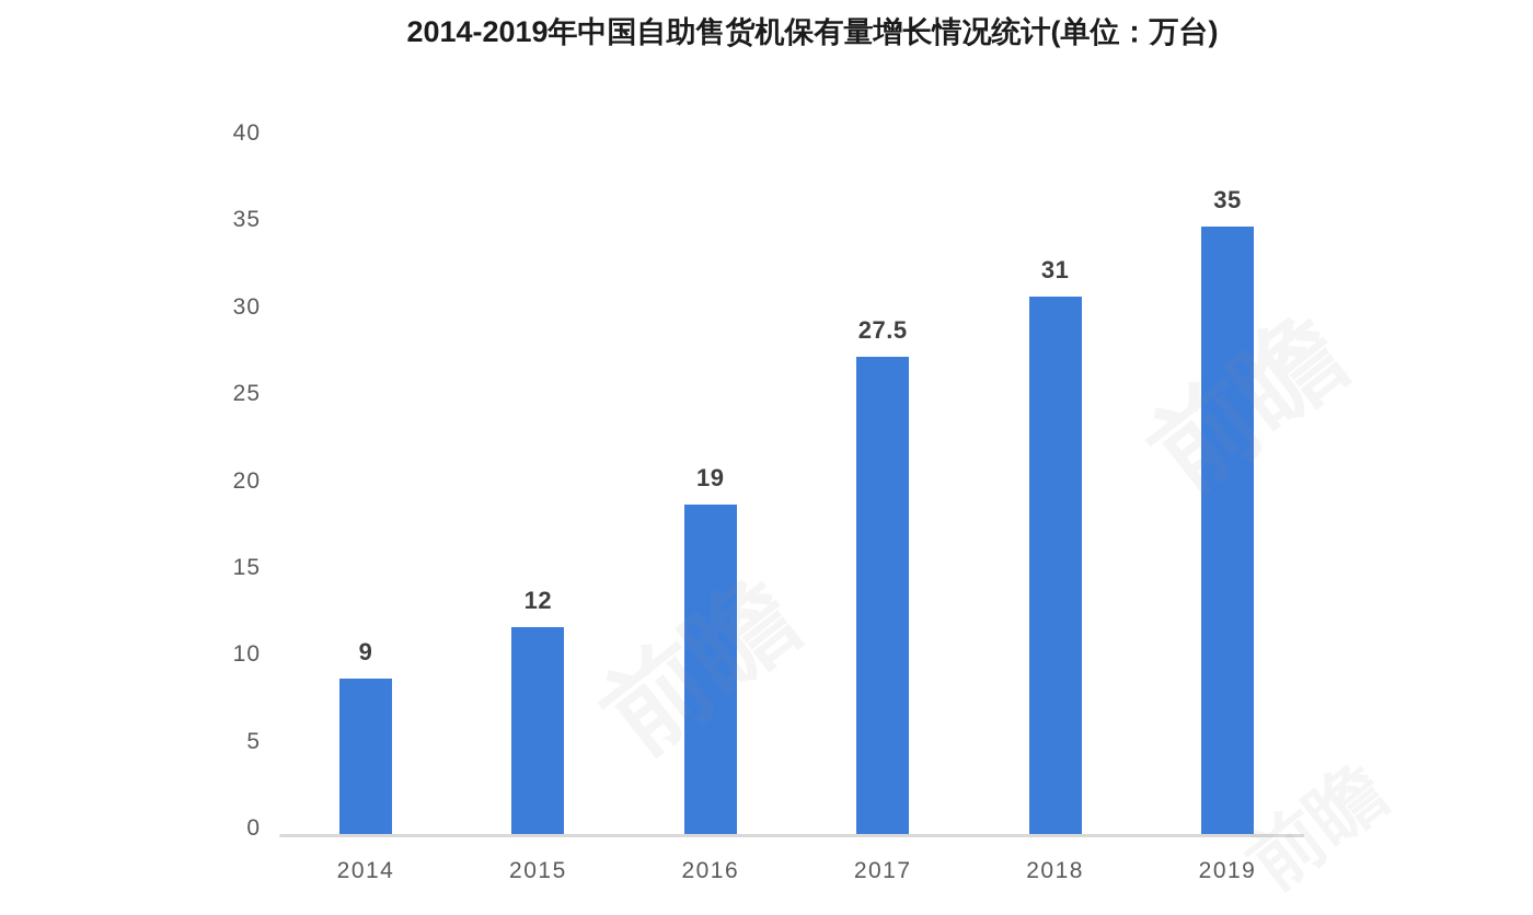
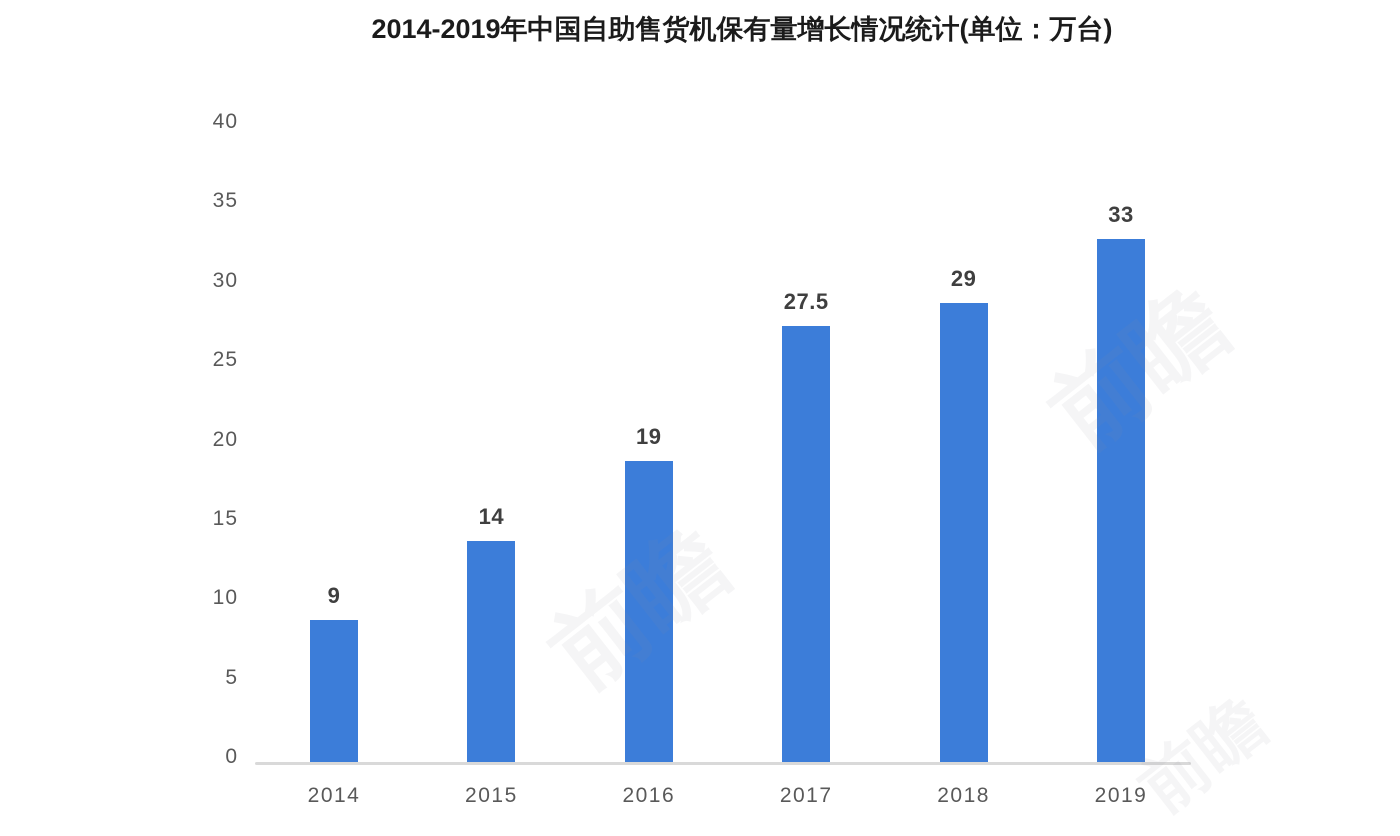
2015: 12 -> 14
2018: 31 -> 29
2019: 35 -> 33
